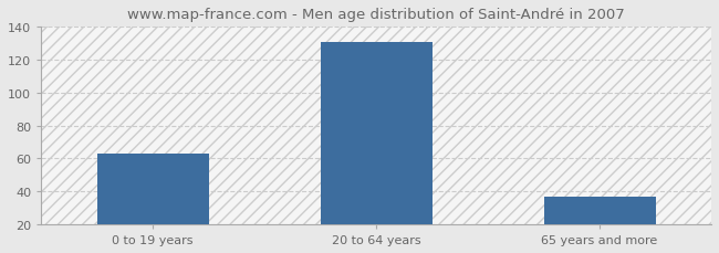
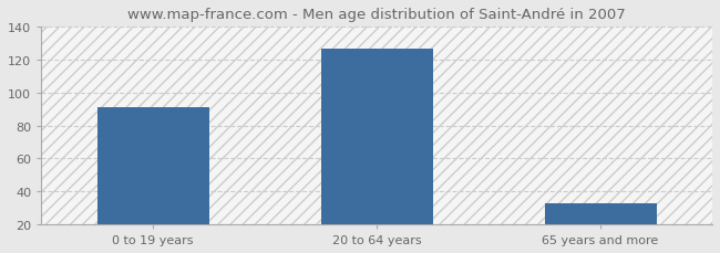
0 to 19 years: 63 -> 91
20 to 64 years: 131 -> 127
65 years and more: 37 -> 33
